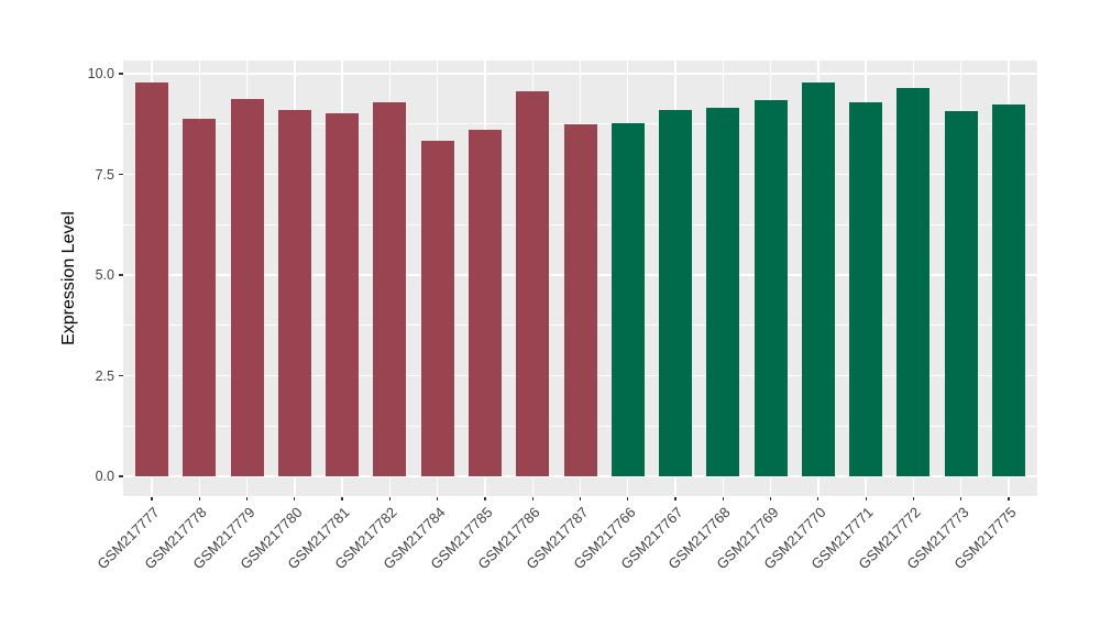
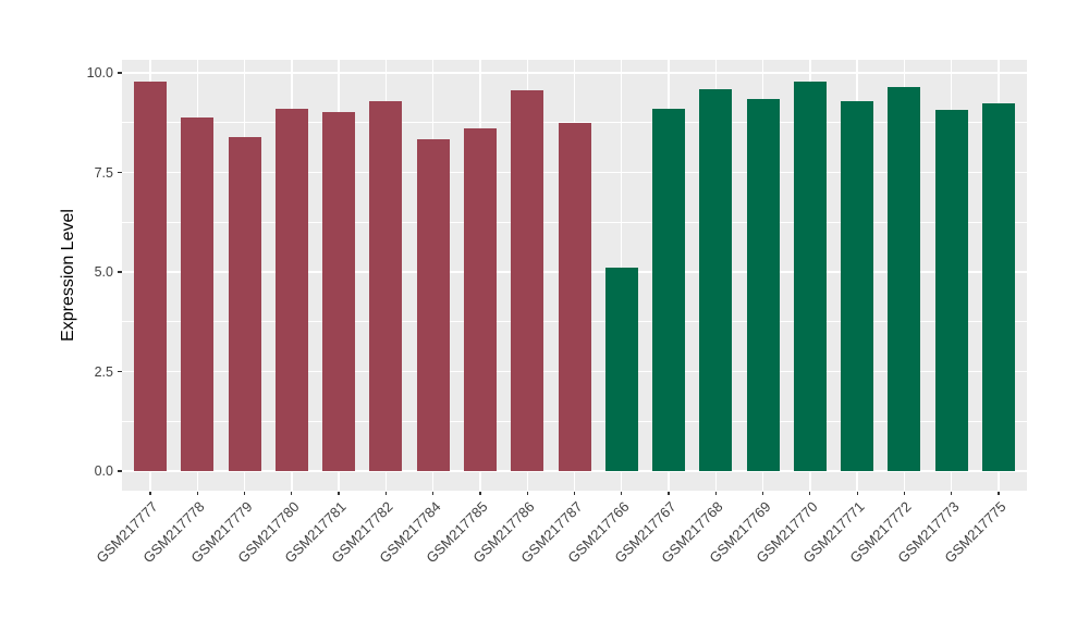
GSM217779: 9.4 -> 8.4
GSM217766: 8.8 -> 5.1
GSM217768: 9.2 -> 9.6
